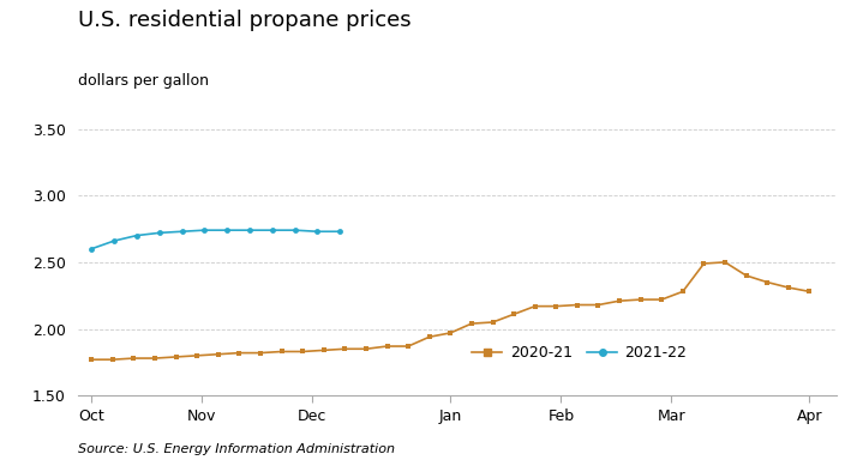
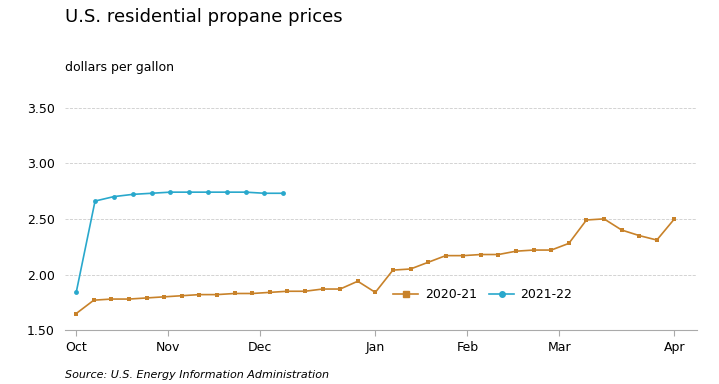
2020-21/Oct: 1.77 -> 1.65
2021-22/Oct: 2.60 -> 1.84
2020-21/Jan: 1.97 -> 1.84
2020-21/Apr: 2.28 -> 2.50
